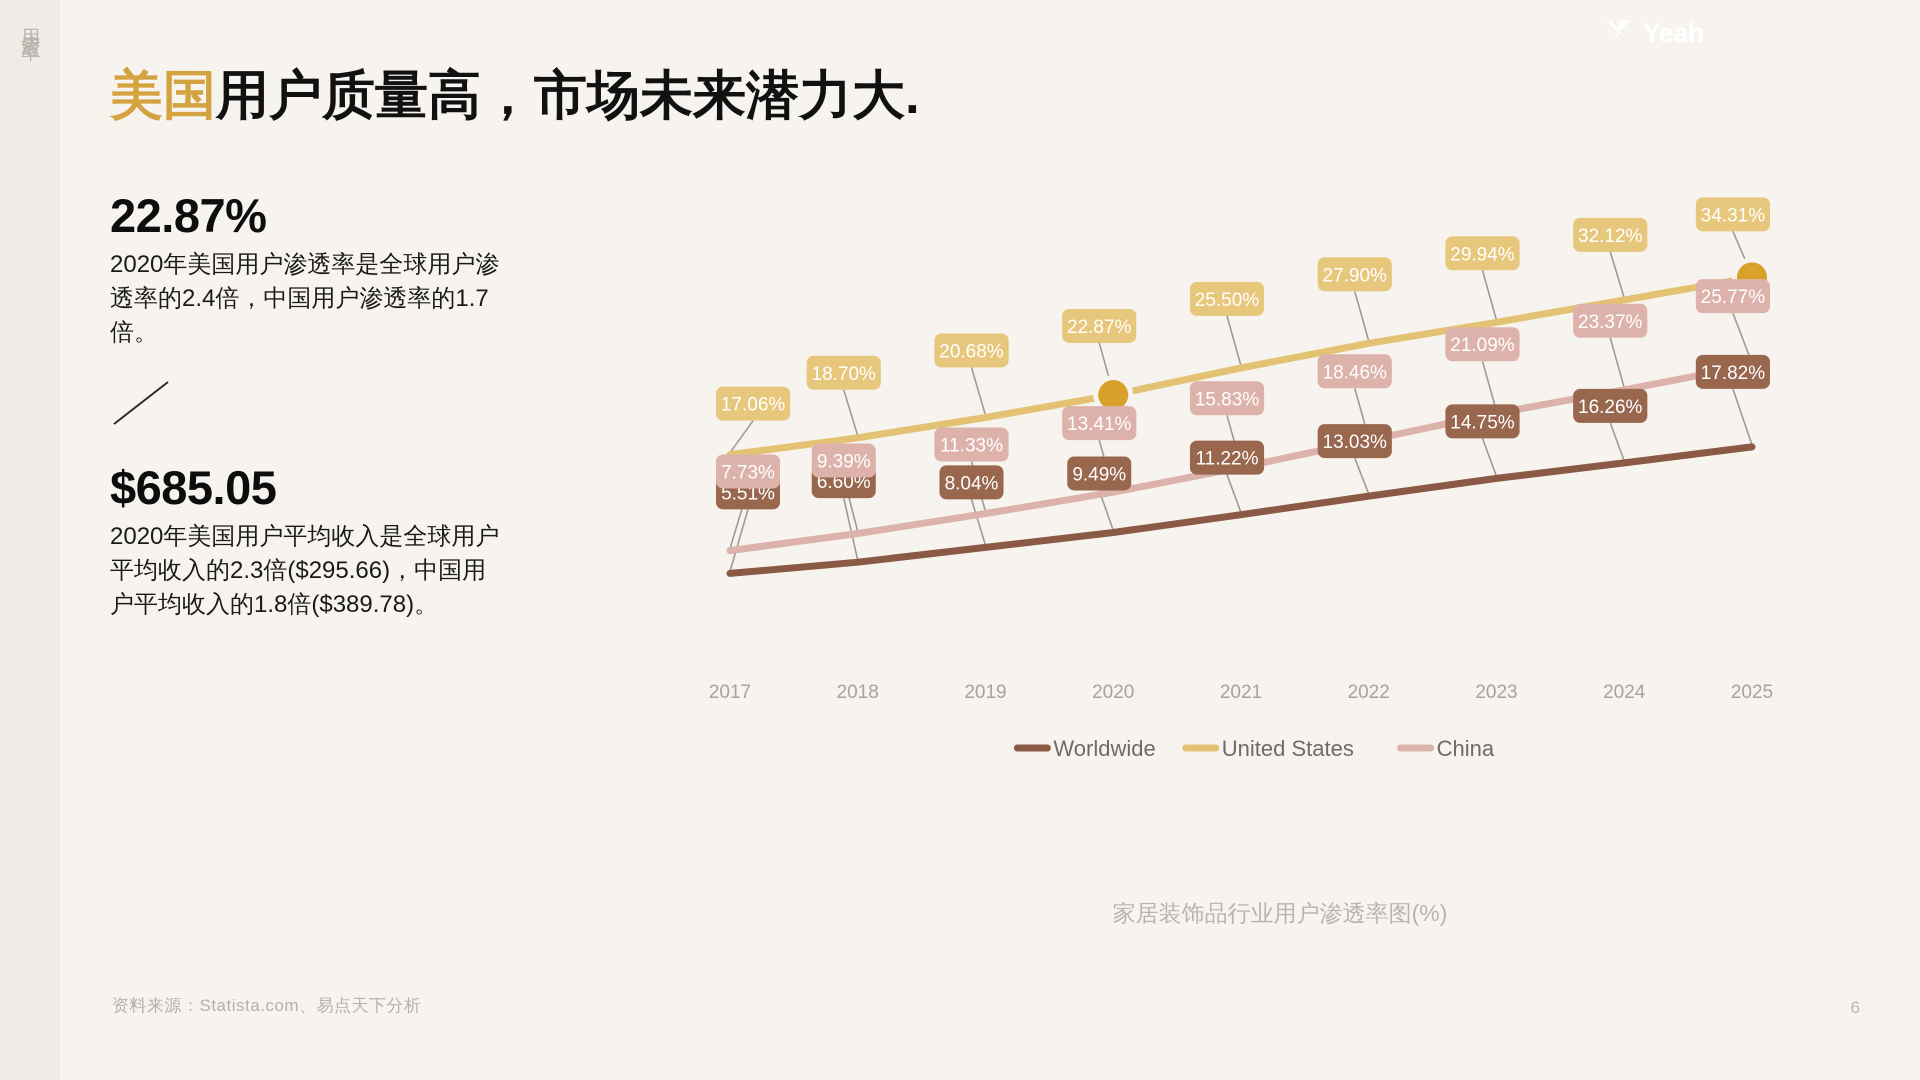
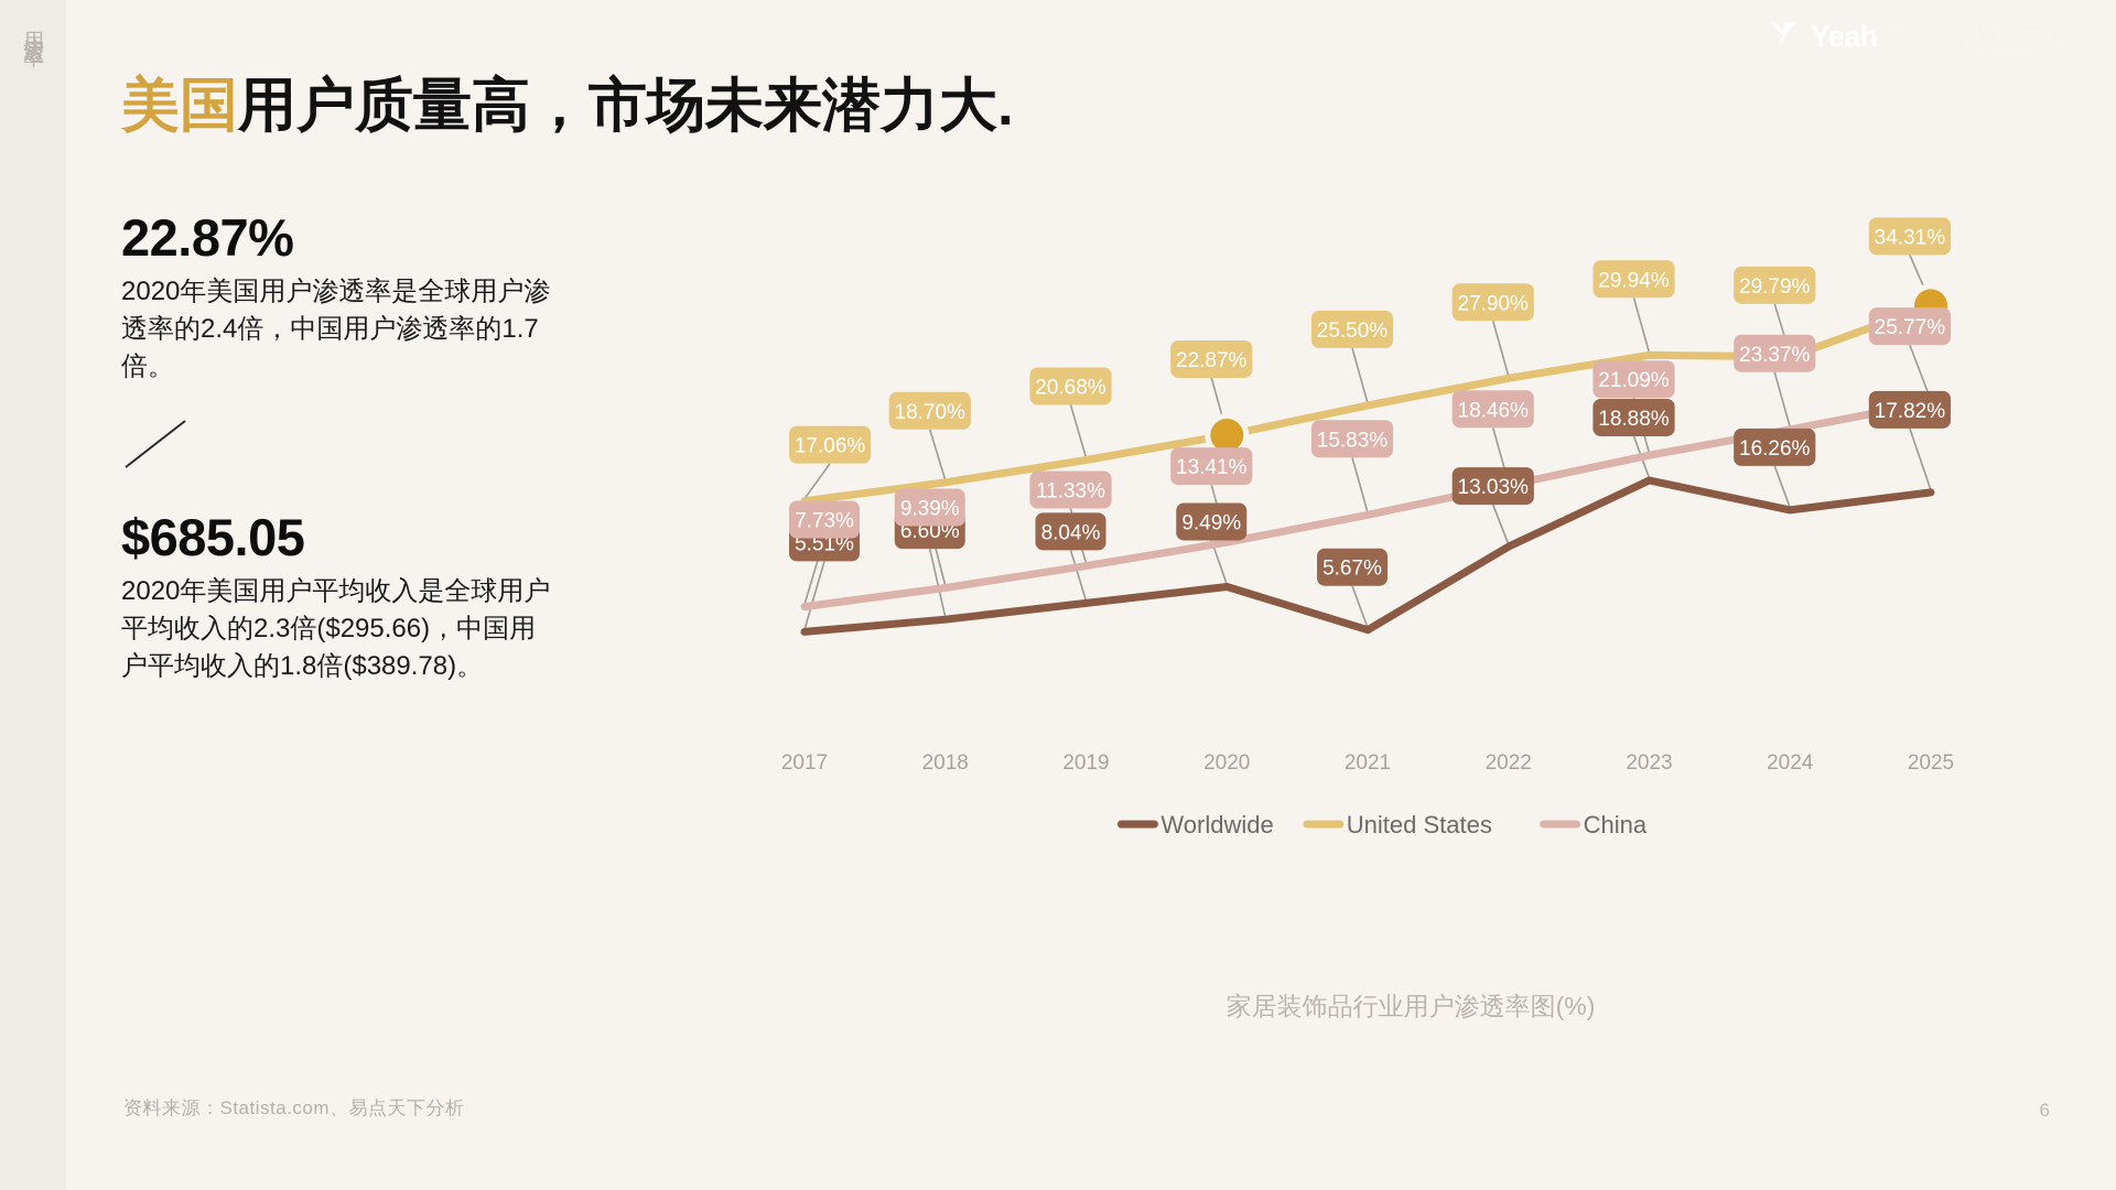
Worldwide/2021: 11.22% -> 5.67%
Worldwide/2023: 14.75% -> 18.88%
United States/2024: 32.12% -> 29.79%
